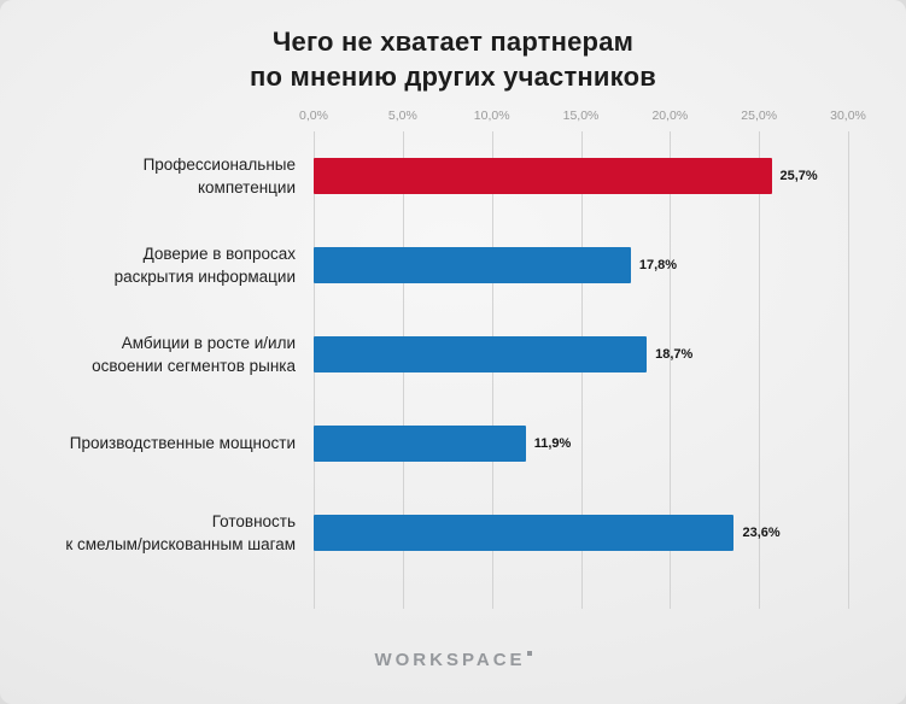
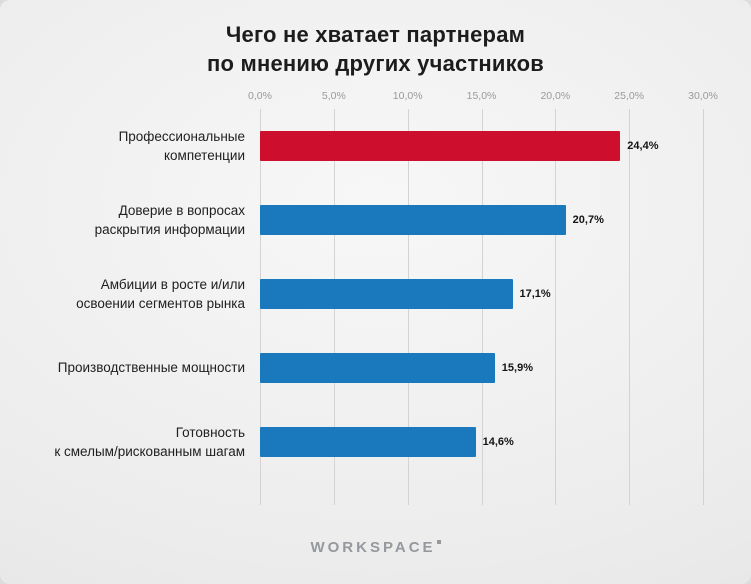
Профессиональные компетенции: 25,7% -> 24,4%
Доверие в вопросах раскрытия информации: 17,8% -> 20,7%
Амбиции в росте и/или освоении сегментов рынка: 18,7% -> 17,1%
Производственные мощности: 11,9% -> 15,9%
Готовность к смелым/рискованным шагам: 23,6% -> 14,6%
